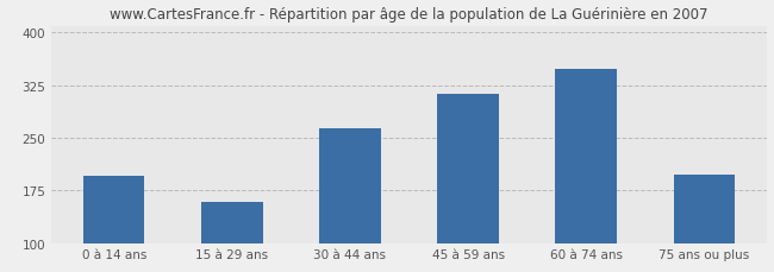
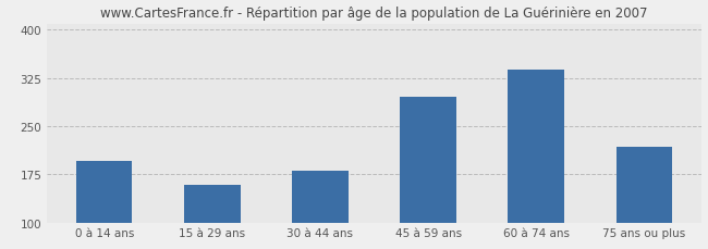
30 à 44 ans: 263 -> 180
45 à 59 ans: 313 -> 296
60 à 74 ans: 348 -> 338
75 ans ou plus: 198 -> 218
